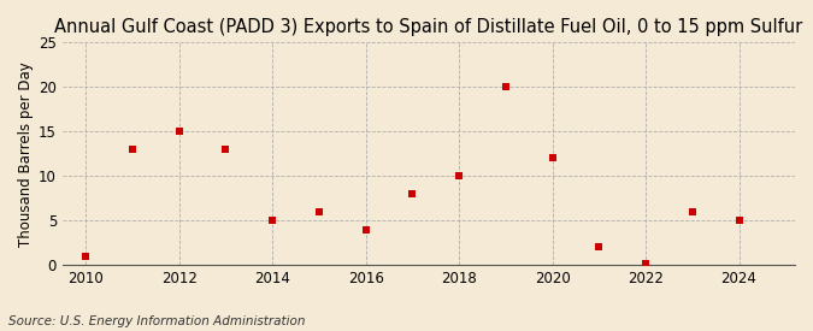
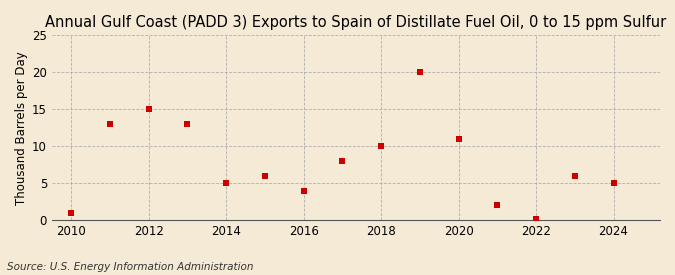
2020: 12.0 -> 11.0
